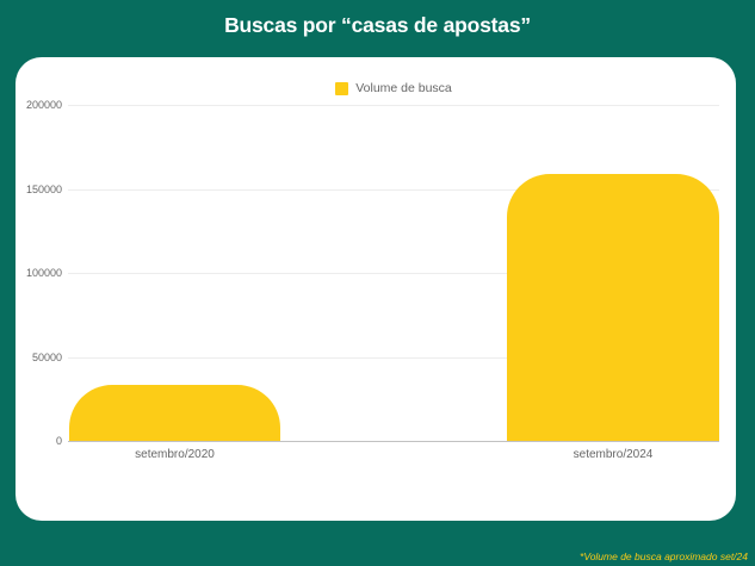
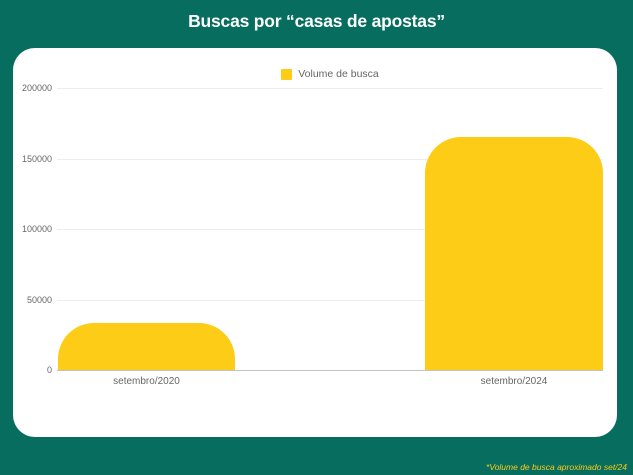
setembro/2024: 159000 -> 165000
